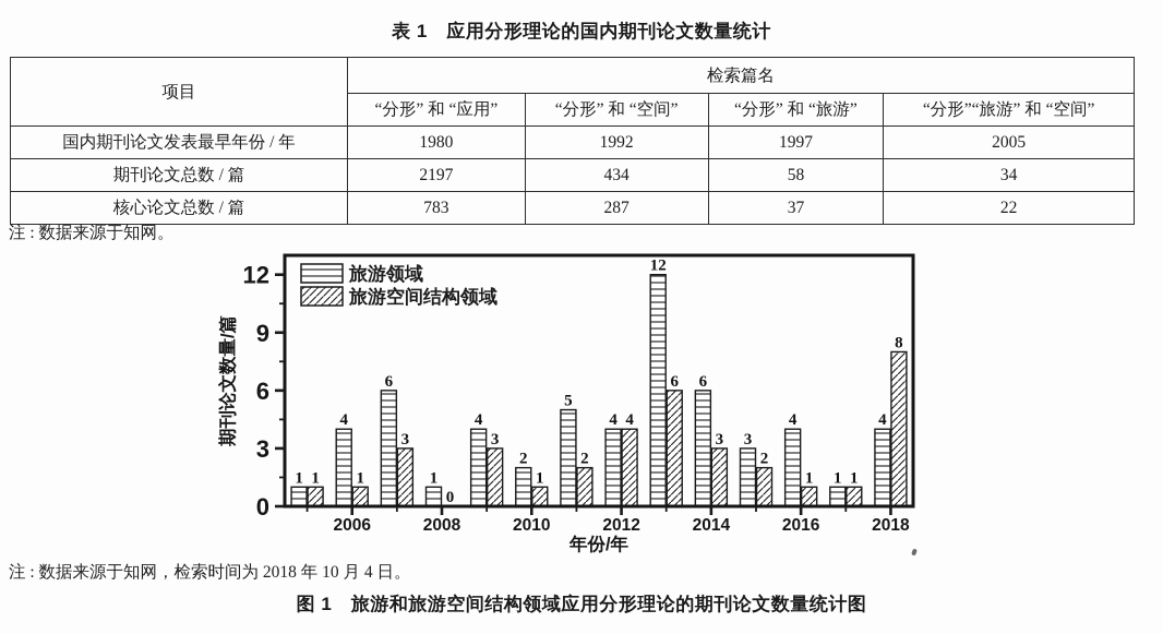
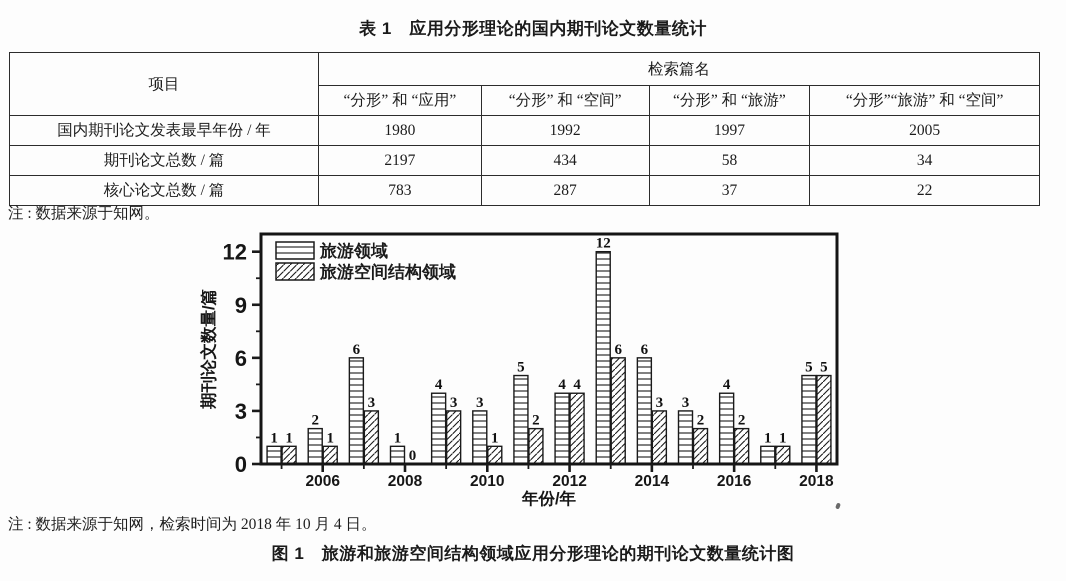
旅游领域/2006: 4 -> 2
旅游领域/2010: 2 -> 3
旅游空间结构领域/2016: 1 -> 2
旅游领域/2018: 4 -> 5
旅游空间结构领域/2018: 8 -> 5
